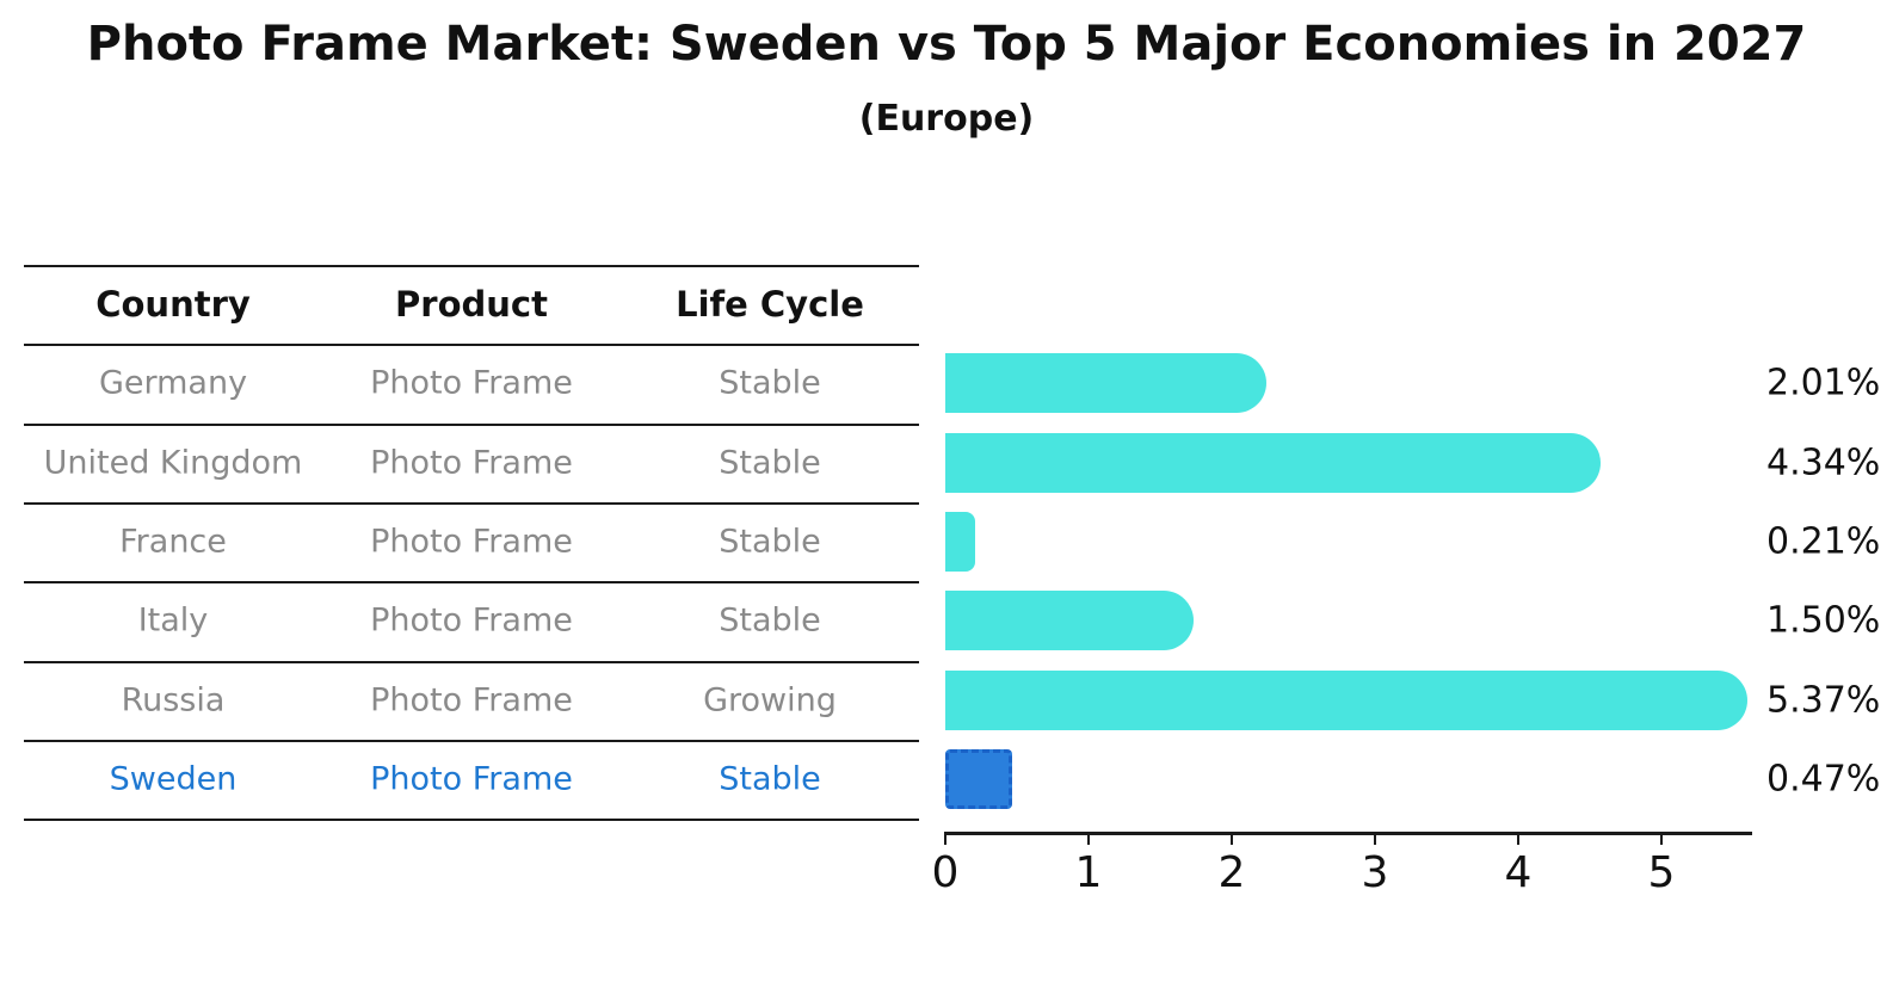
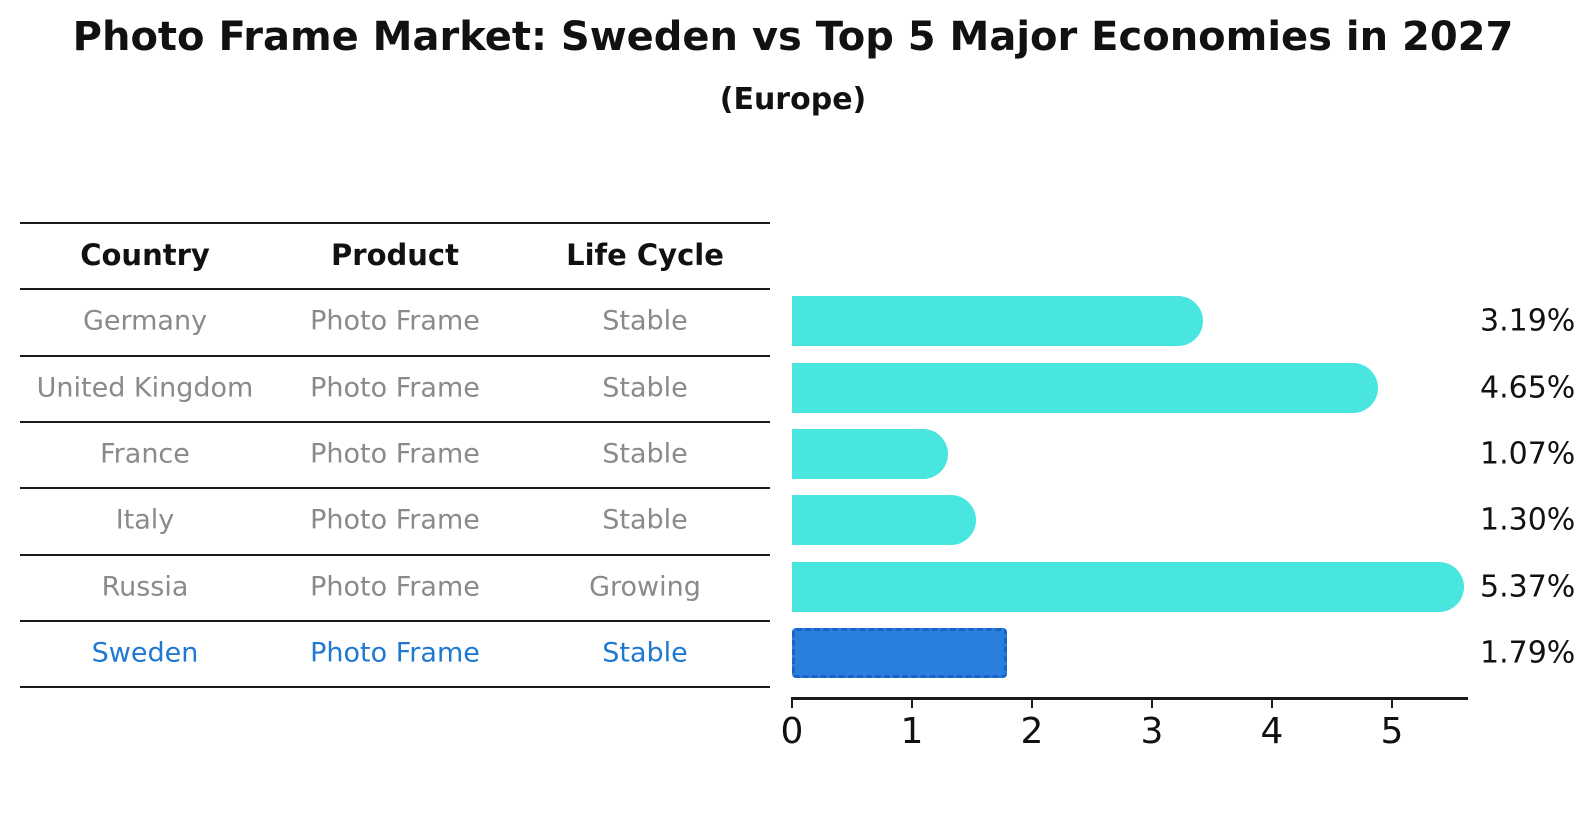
Germany: 2.01% -> 3.19%
United Kingdom: 4.34% -> 4.65%
France: 0.21% -> 1.07%
Italy: 1.50% -> 1.30%
Sweden: 0.47% -> 1.79%
